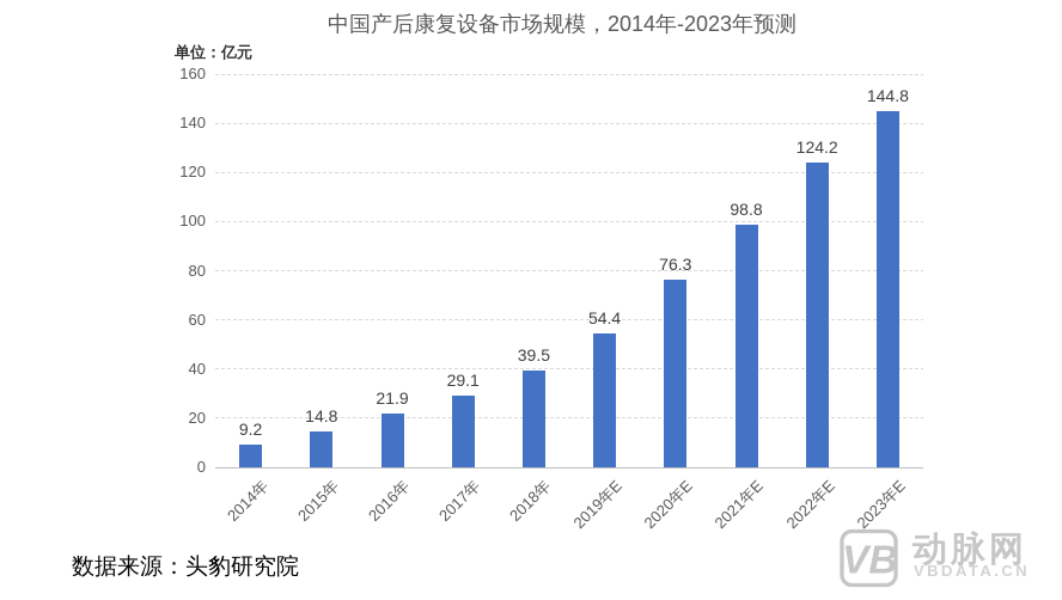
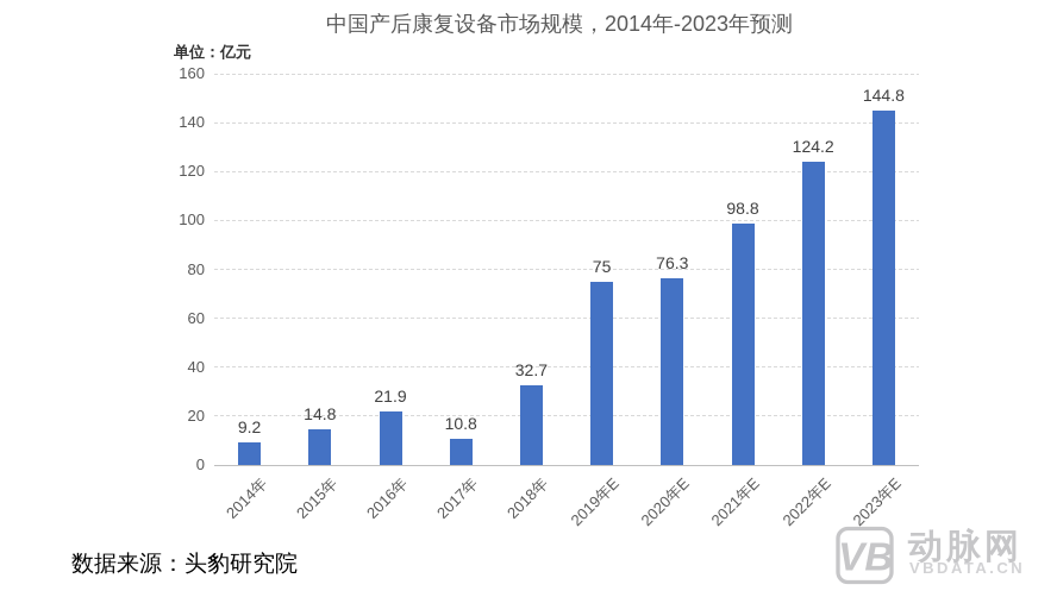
2017年: 29.1 -> 10.8
2018年: 39.5 -> 32.7
2019年E: 54.4 -> 75
